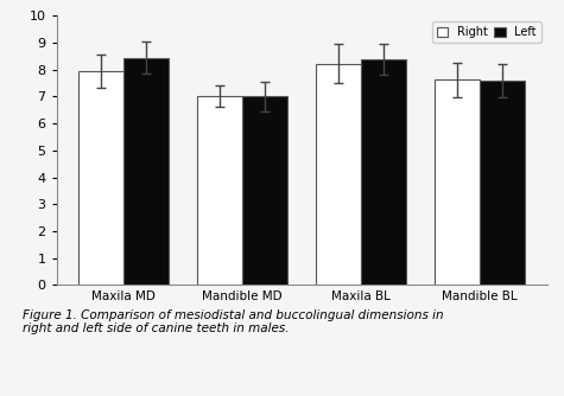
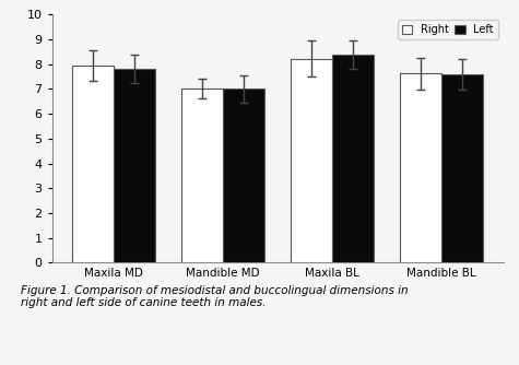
Left/Maxila MD: 8.45 -> 7.80
